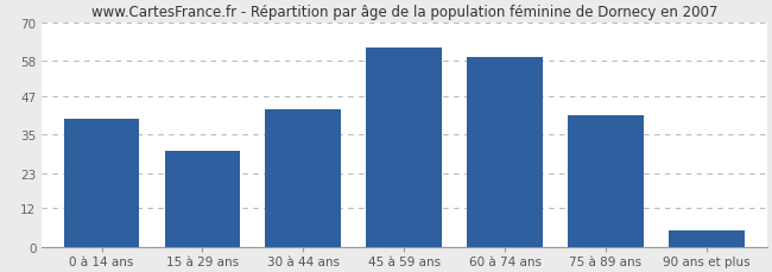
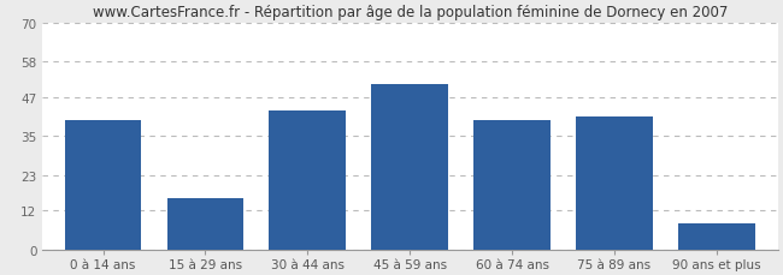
15 à 29 ans: 30 -> 16
45 à 59 ans: 62 -> 51
60 à 74 ans: 59 -> 40
90 ans et plus: 5 -> 8
